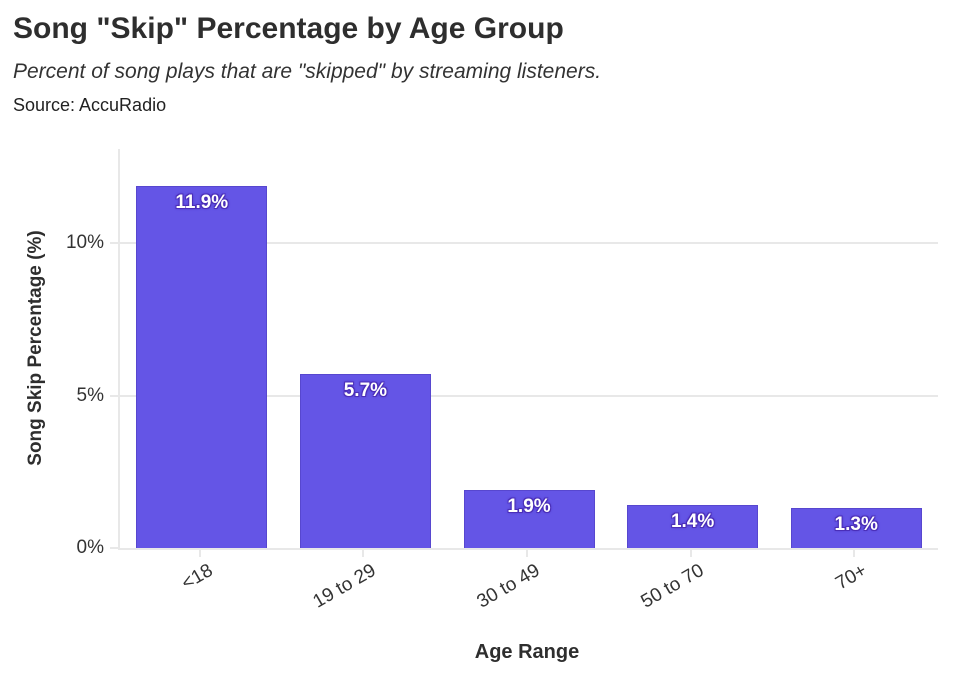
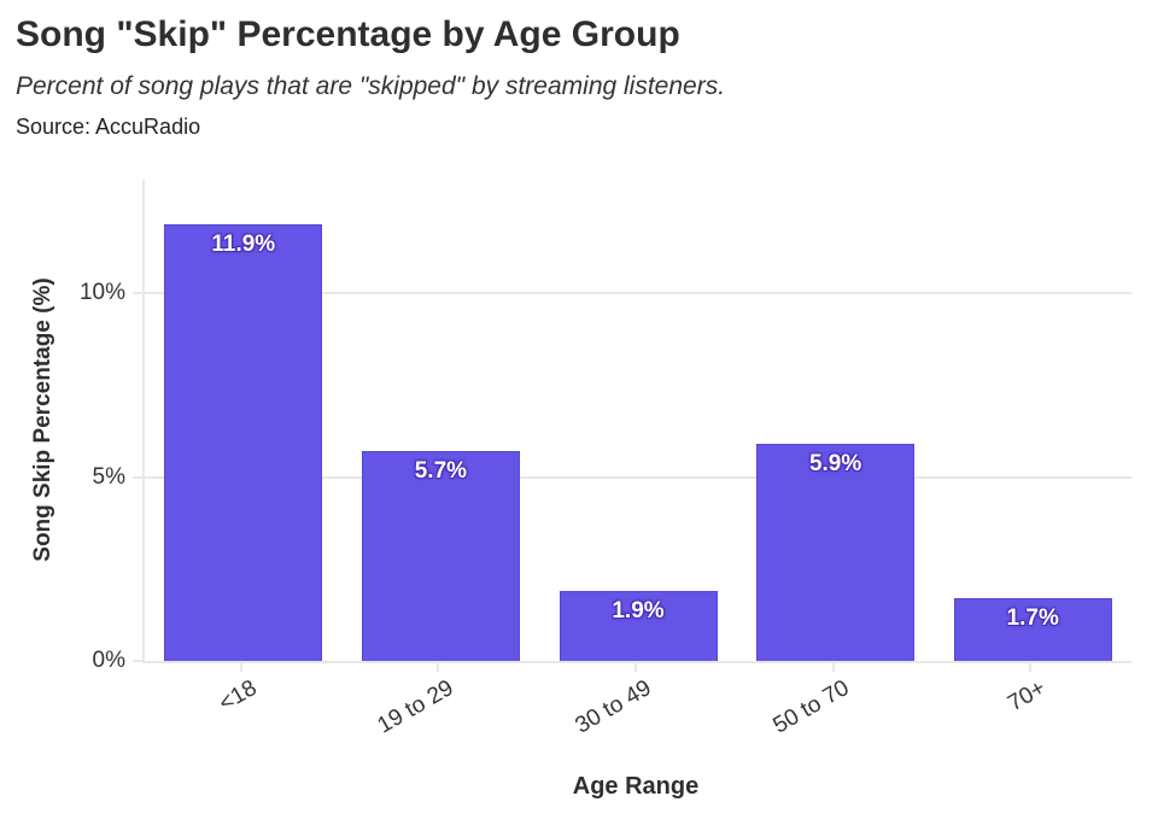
50 to 70: 1.4% -> 5.9%
70+: 1.3% -> 1.7%
